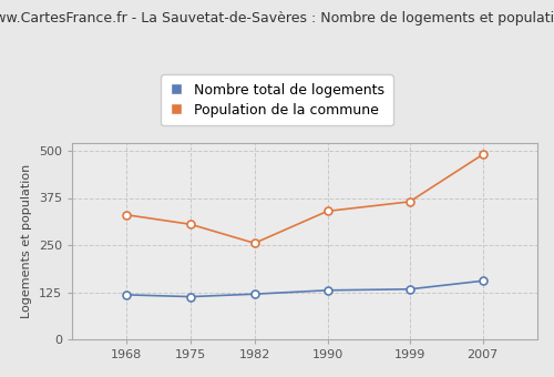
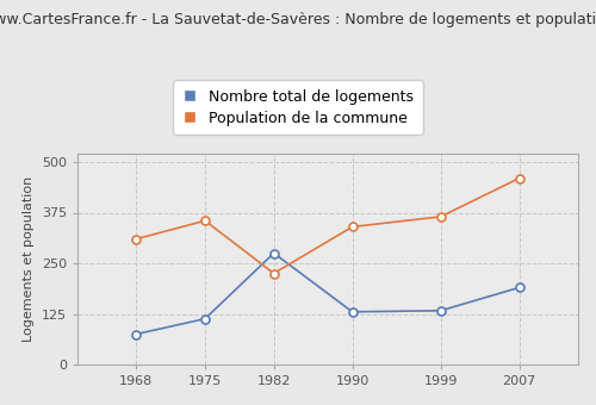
Nombre total de logements/1968: 118 -> 75
Population de la commune/1968: 330 -> 310
Population de la commune/1975: 305 -> 355
Nombre total de logements/1982: 120 -> 275
Population de la commune/1982: 255 -> 225
Nombre total de logements/2007: 155 -> 190
Population de la commune/2007: 490 -> 460
